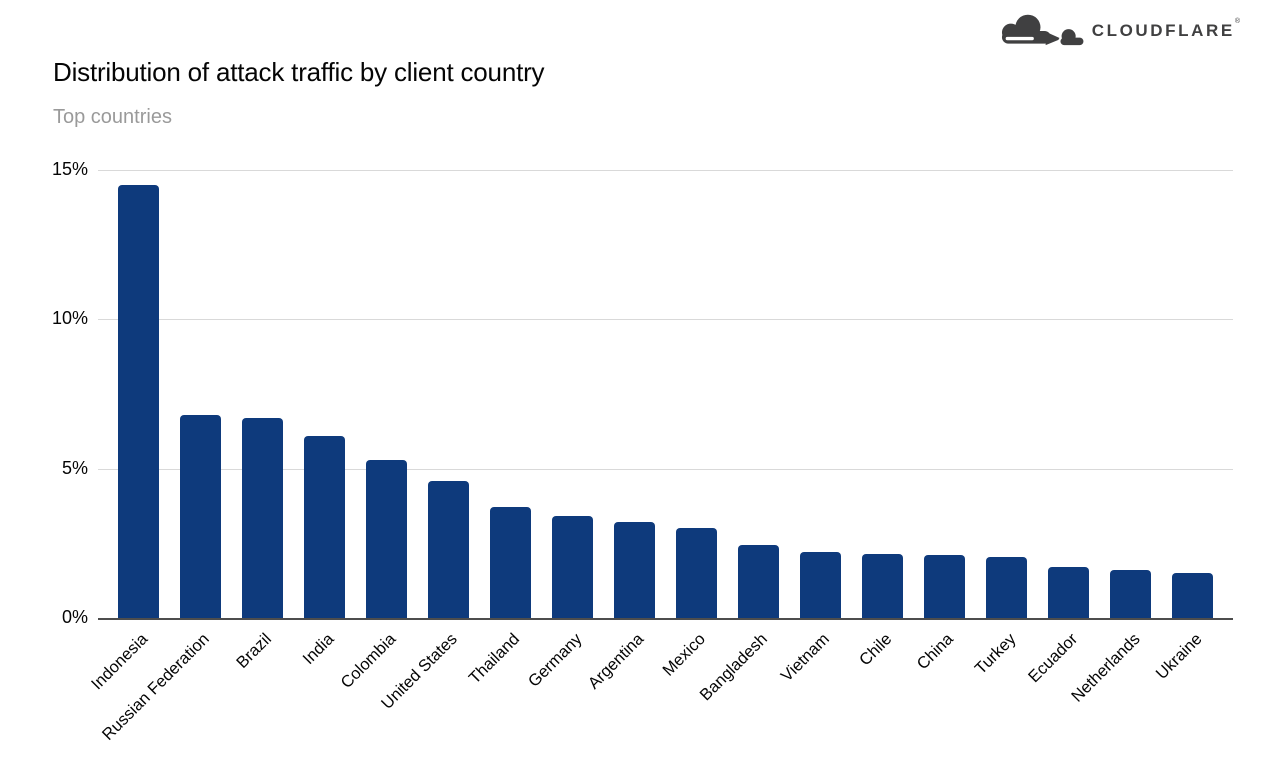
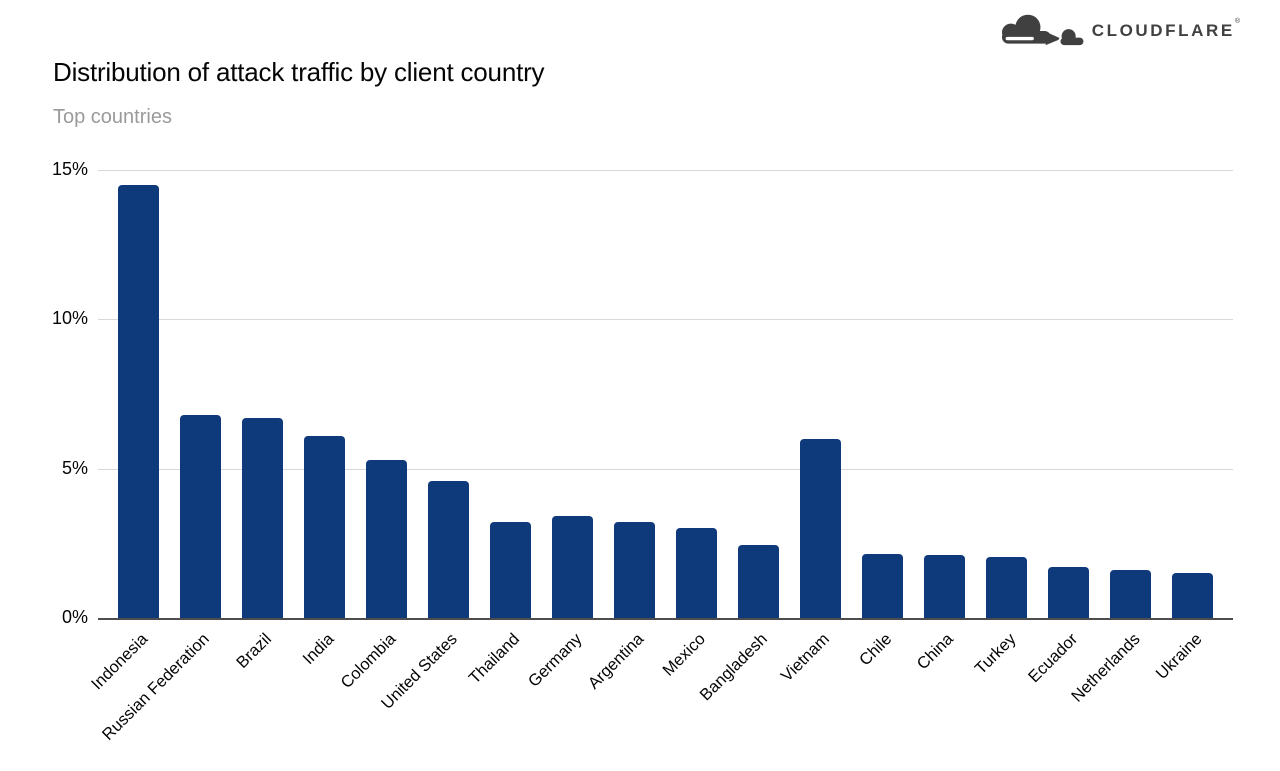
Thailand: 3.7% -> 3.2%
Vietnam: 2.2% -> 6.0%
